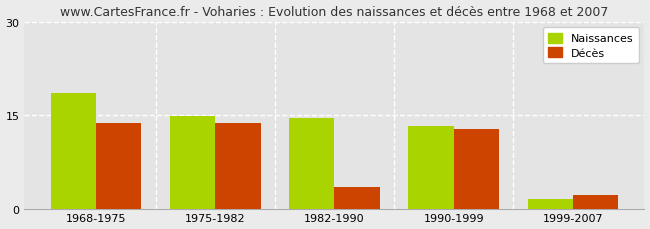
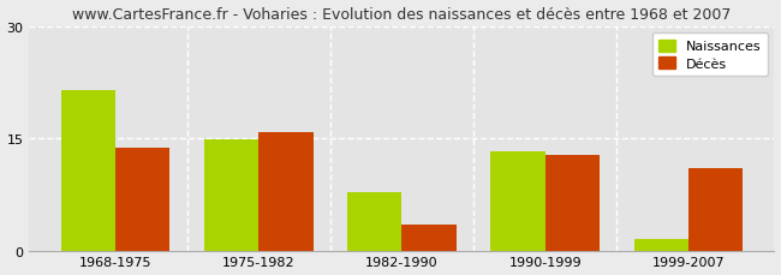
Naissances/1968-1975: 18.5 -> 21.4
Décès/1975-1982: 13.8 -> 15.8
Naissances/1982-1990: 14.5 -> 7.8
Décès/1999-2007: 2.2 -> 11.0
